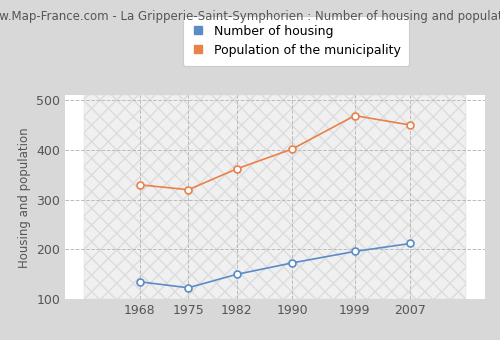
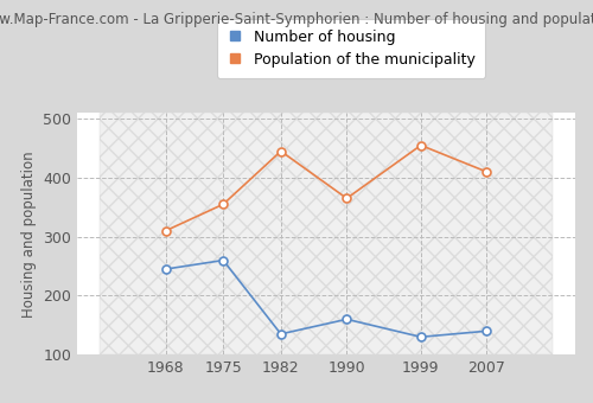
Number of housing/1968: 135 -> 245
Population of the municipality/1968: 330 -> 310
Number of housing/1975: 123 -> 260
Population of the municipality/1975: 320 -> 355
Number of housing/1982: 150 -> 135
Population of the municipality/1982: 362 -> 445
Number of housing/1990: 173 -> 160
Population of the municipality/1990: 402 -> 365
Number of housing/1999: 196 -> 130
Population of the municipality/1999: 469 -> 455
Number of housing/2007: 212 -> 140
Population of the municipality/2007: 450 -> 410
